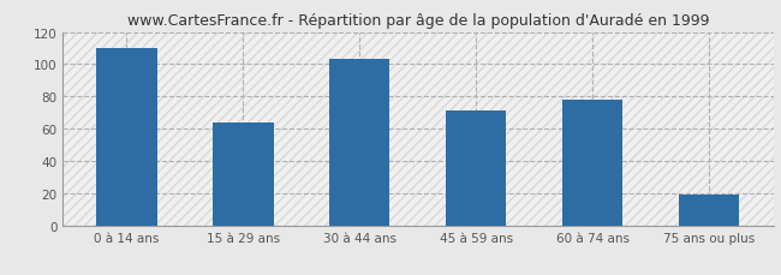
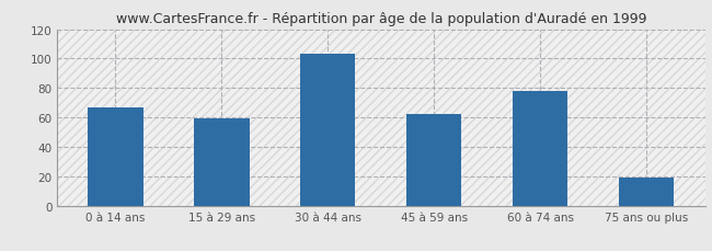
0 à 14 ans: 110 -> 67
15 à 29 ans: 64 -> 59
45 à 59 ans: 71 -> 62
